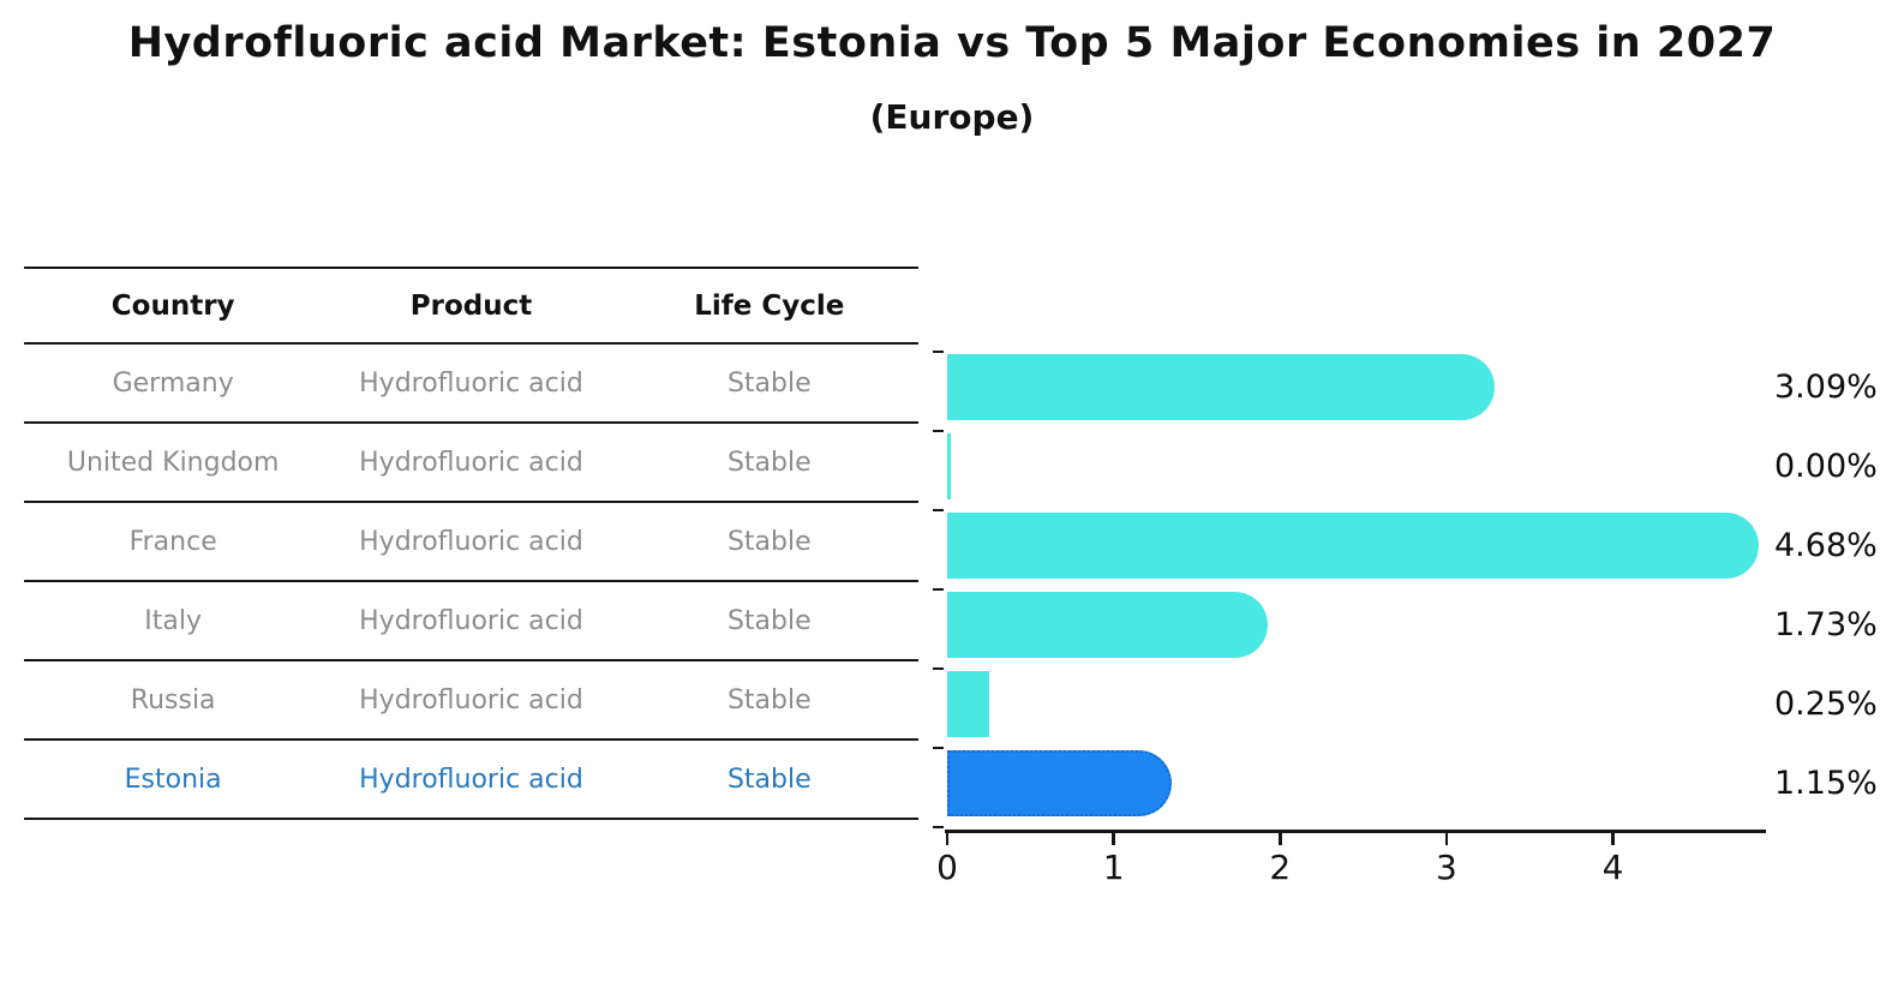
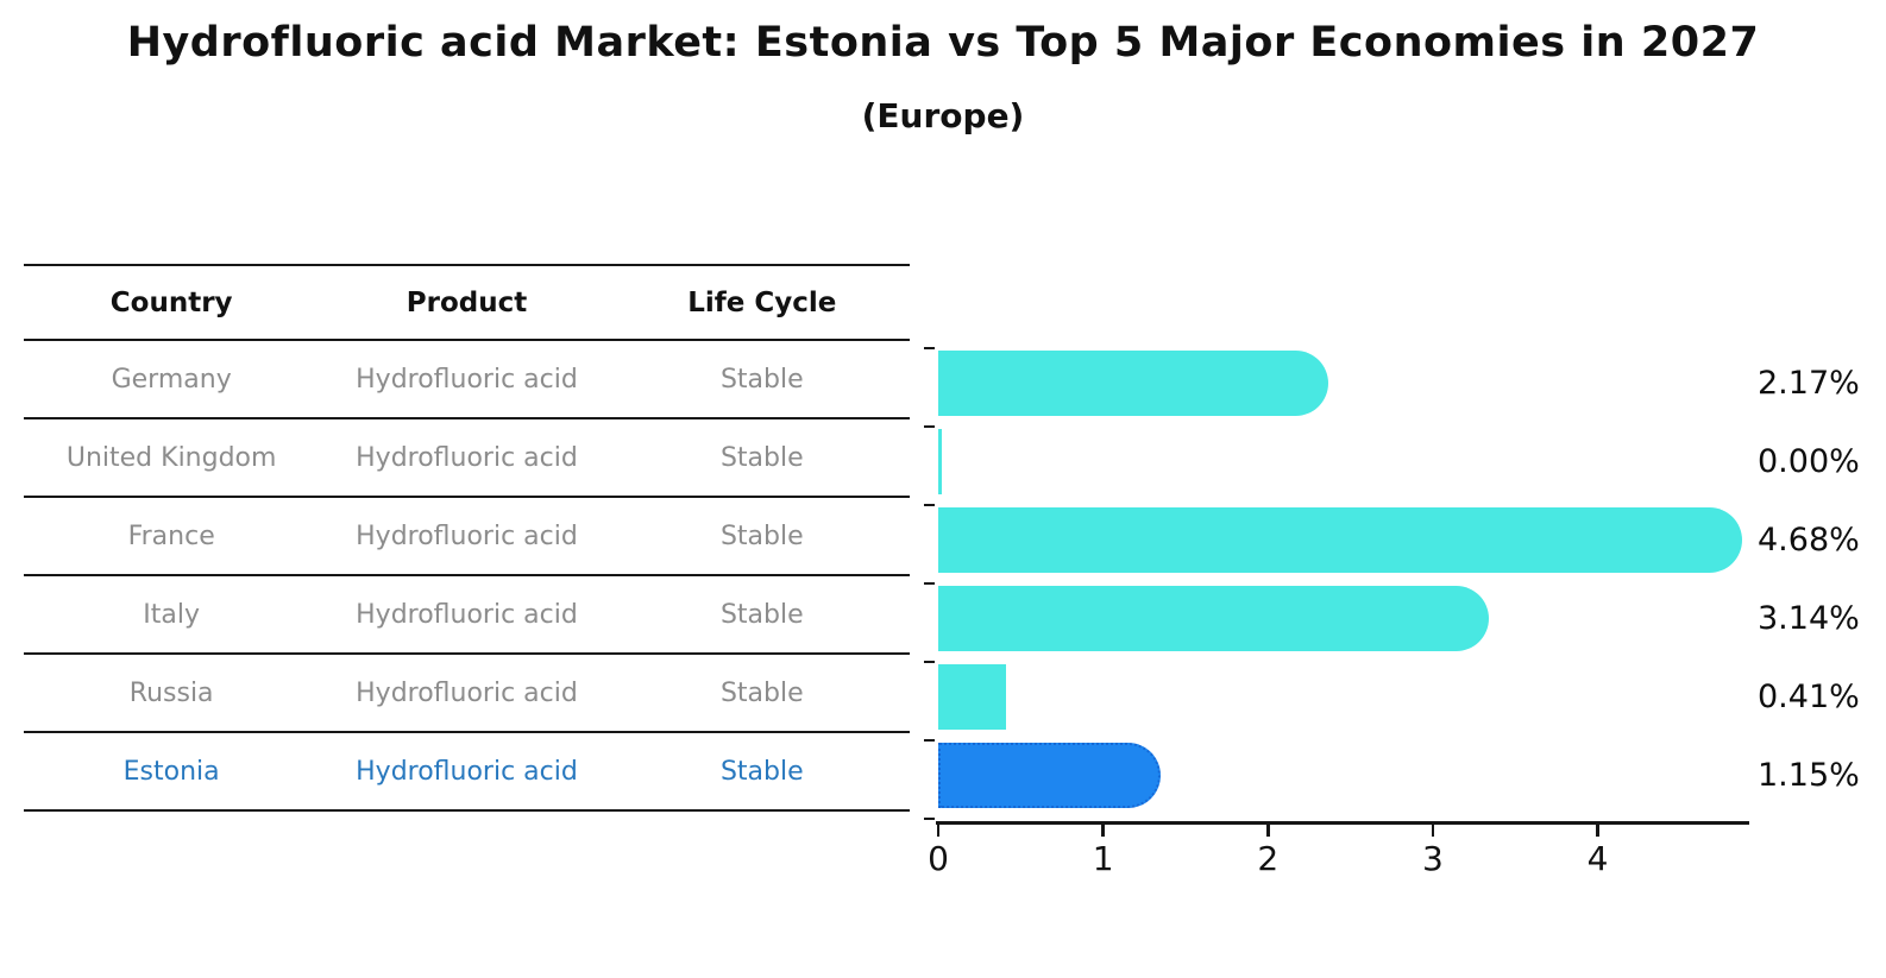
Germany: 3.09% -> 2.17%
Italy: 1.73% -> 3.14%
Russia: 0.25% -> 0.41%
